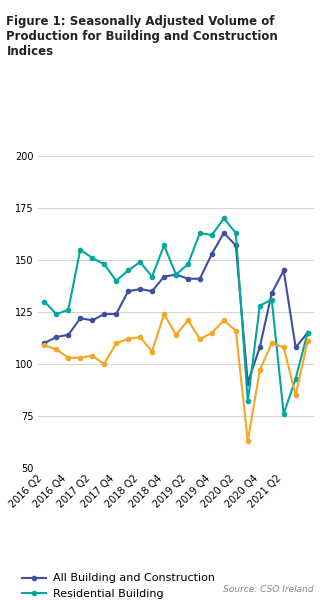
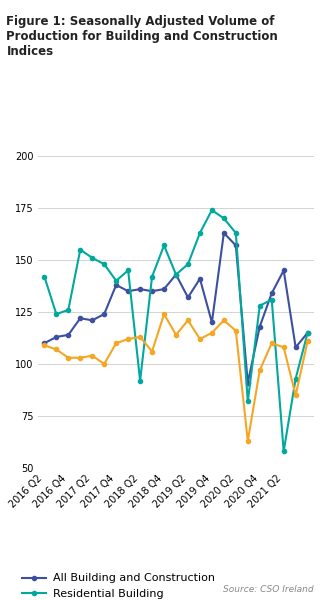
Residential Building/2016 Q2: 130 -> 142
All Building and Construction/2017 Q4: 124 -> 138
Residential Building/2018 Q2: 149 -> 92
All Building and Construction/2018 Q4: 142 -> 136
All Building and Construction/2019 Q2: 141 -> 132
All Building and Construction/2019 Q4: 153 -> 120
Residential Building/2019 Q4: 162 -> 174
All Building and Construction/2020 Q4: 108 -> 118
Residential Building/2021 Q2: 76 -> 58
